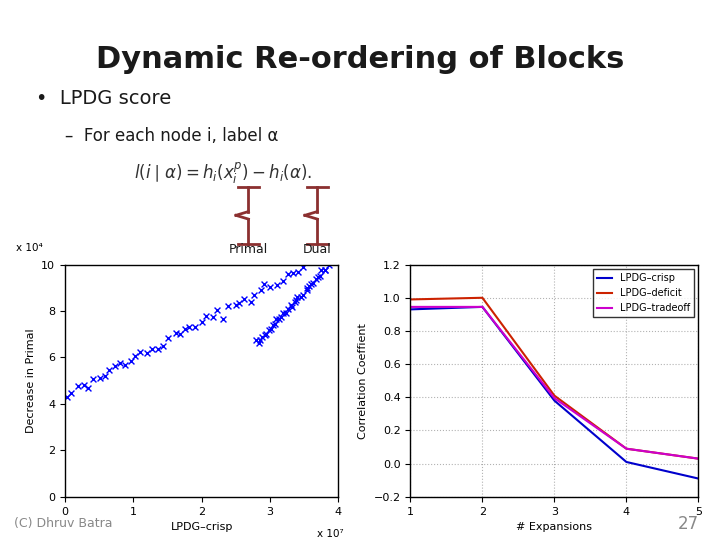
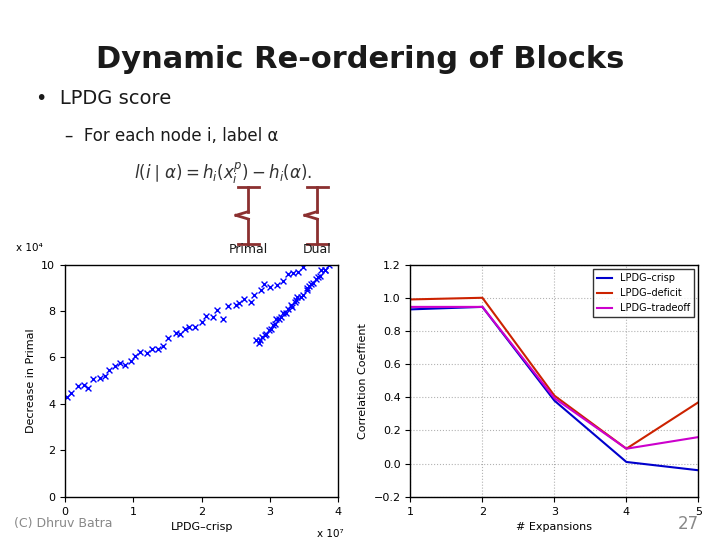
LPDG–crisp/5: -0.09 -> -0.04
LPDG–deficit/5: 0.03 -> 0.37
LPDG–tradeoff/5: 0.03 -> 0.16
